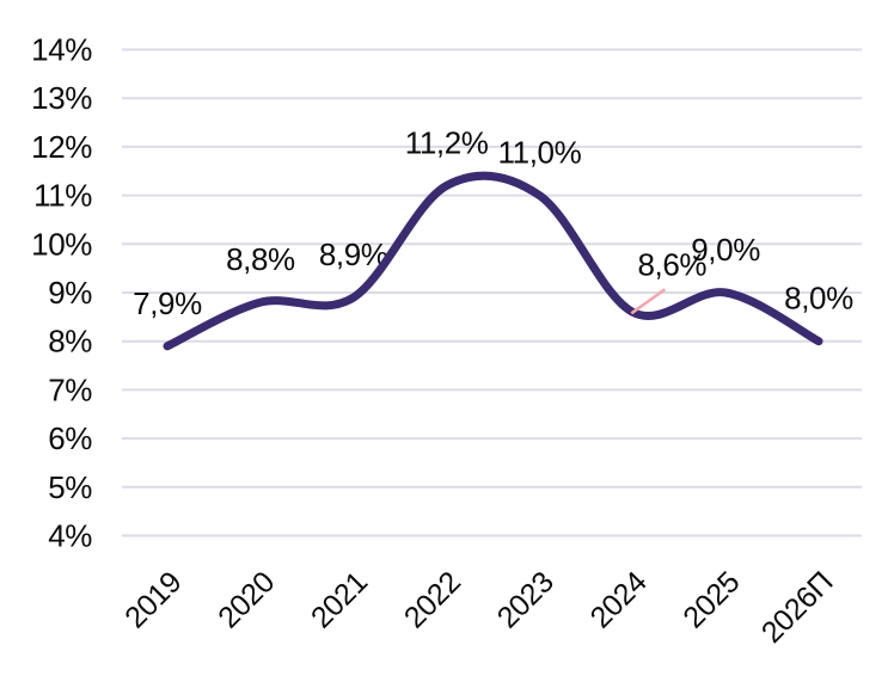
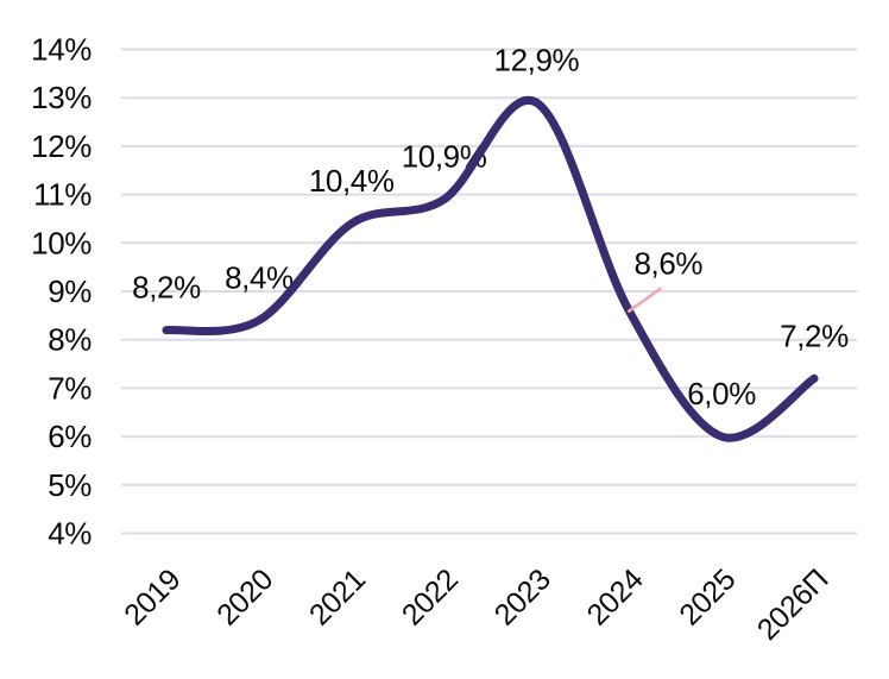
2019: 7,9% -> 8,2%
2020: 8,8% -> 8,4%
2021: 8,9% -> 10,4%
2022: 11,2% -> 10,9%
2023: 11,0% -> 12,9%
2025: 9,0% -> 6,0%
2026П: 8,0% -> 7,2%
